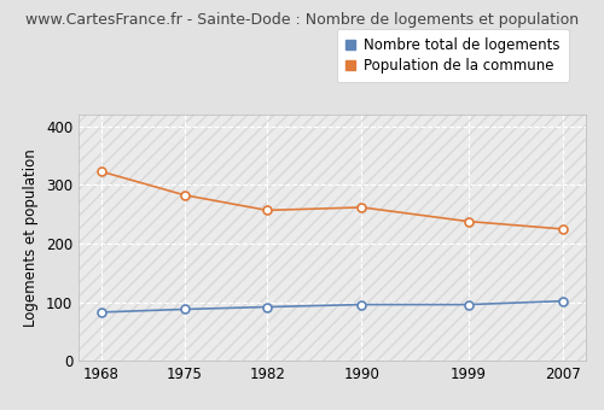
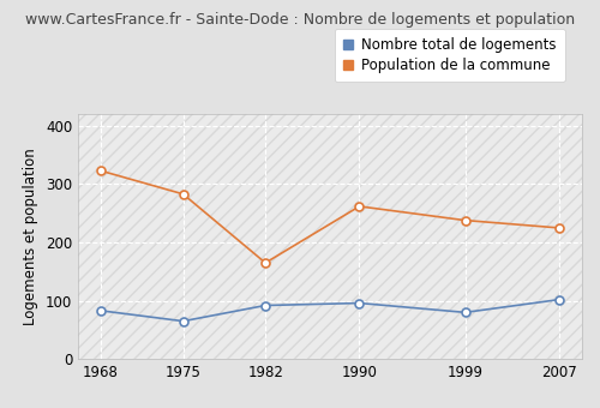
Nombre total de logements/1975: 88 -> 65
Population de la commune/1982: 257 -> 165
Nombre total de logements/1999: 96 -> 80
